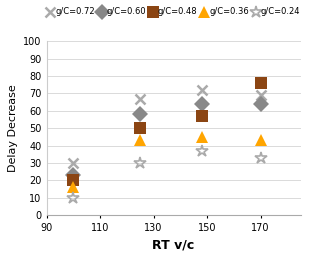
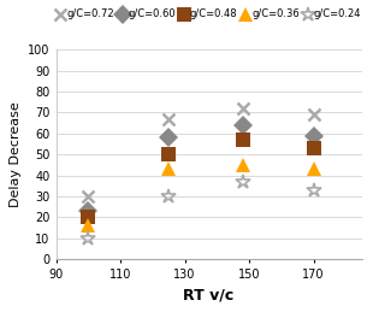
g/C=0.60/170: 64 -> 59
g/C=0.48/170: 76 -> 53
